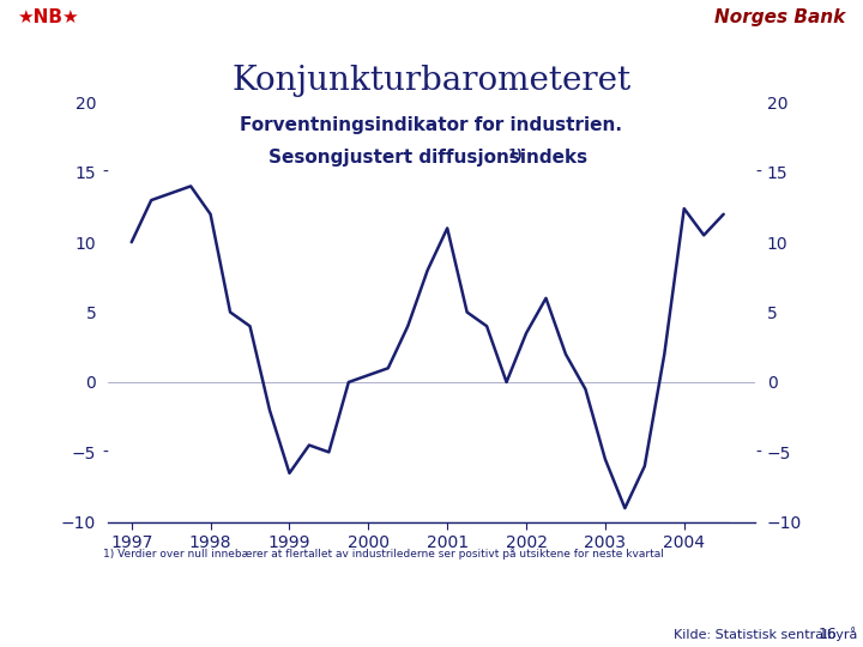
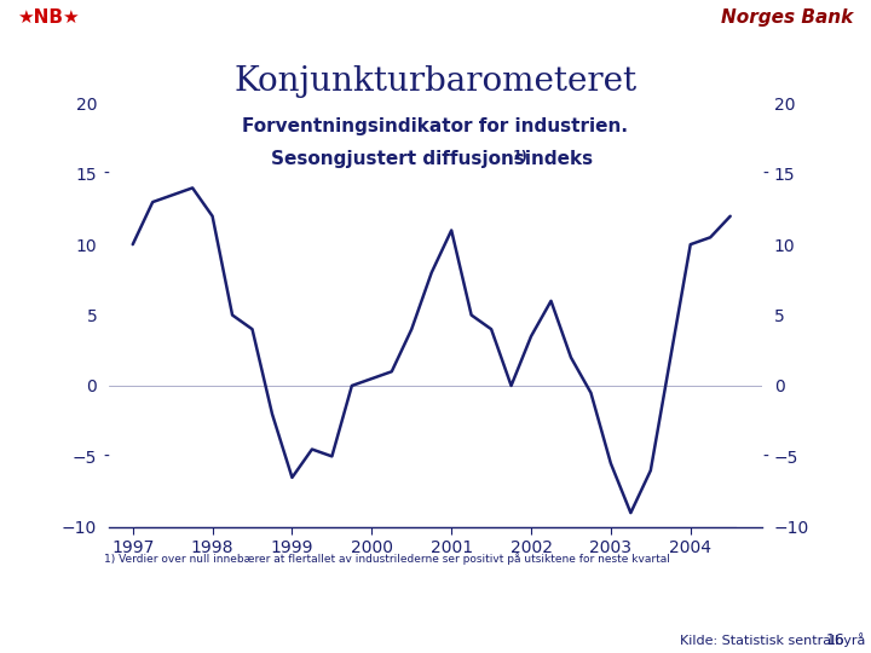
2004: 12.4 -> 10.0
